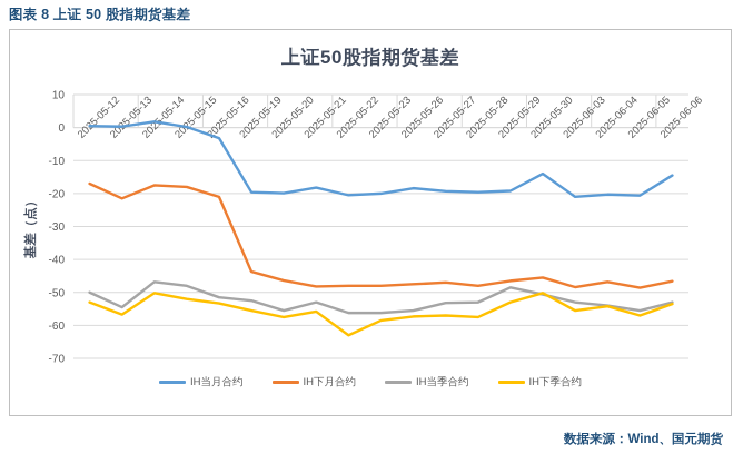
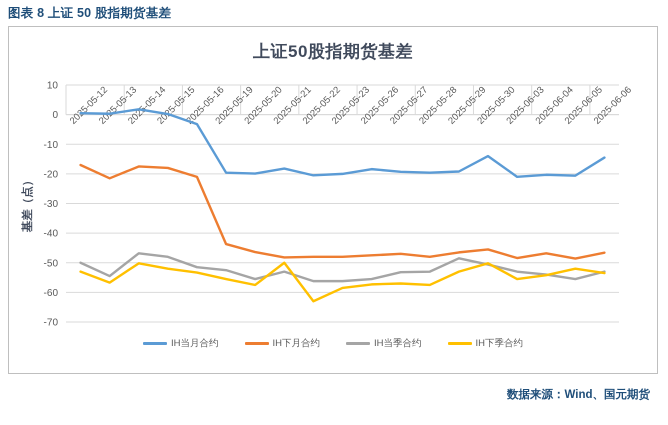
IH下季合约/2025-05-21: -56 -> -50
IH下季合约/2025-06-05: -57 -> -52
